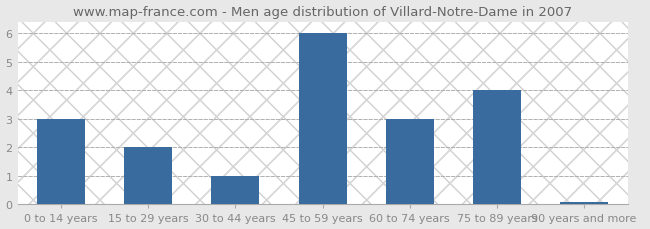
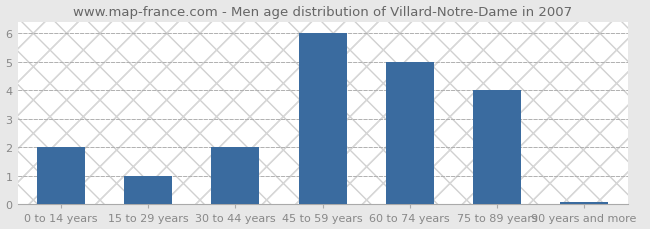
0 to 14 years: 3.00 -> 2.00
15 to 29 years: 2.00 -> 1.00
30 to 44 years: 1.00 -> 2.00
60 to 74 years: 3.00 -> 5.00
